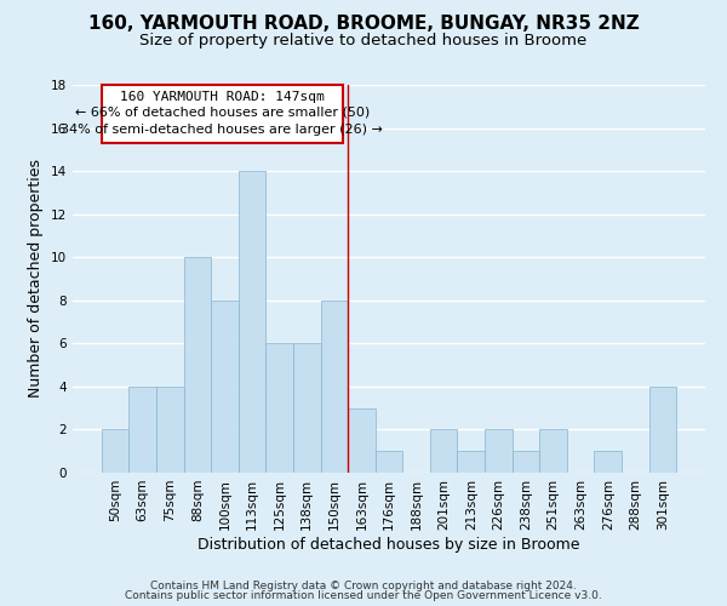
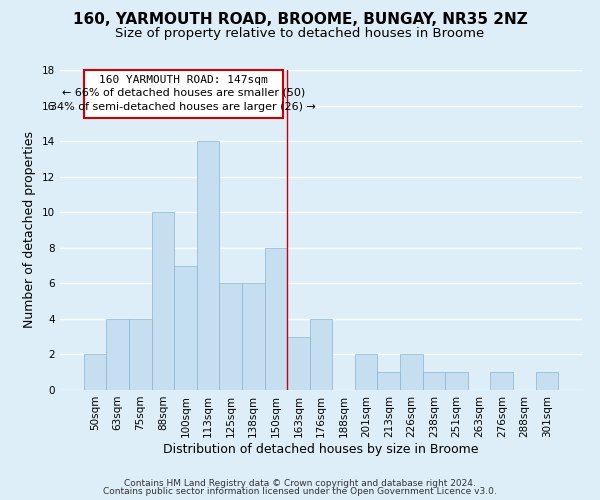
100sqm: 8 -> 7
176sqm: 1 -> 4
251sqm: 2 -> 1
301sqm: 4 -> 1
